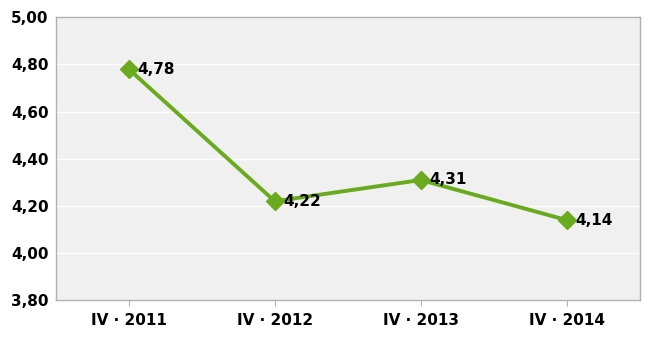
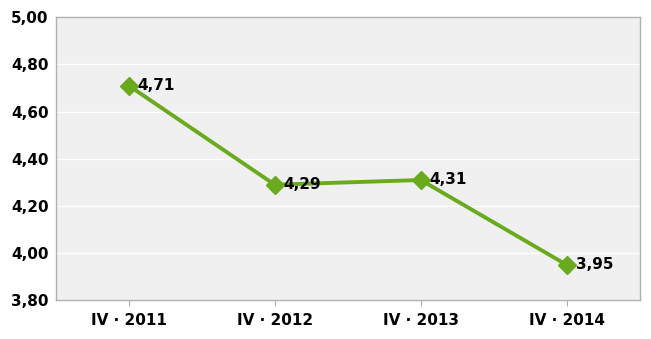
IV · 2011: 4,78 -> 4,71
IV · 2012: 4,22 -> 4,29
IV · 2014: 4,14 -> 3,95
